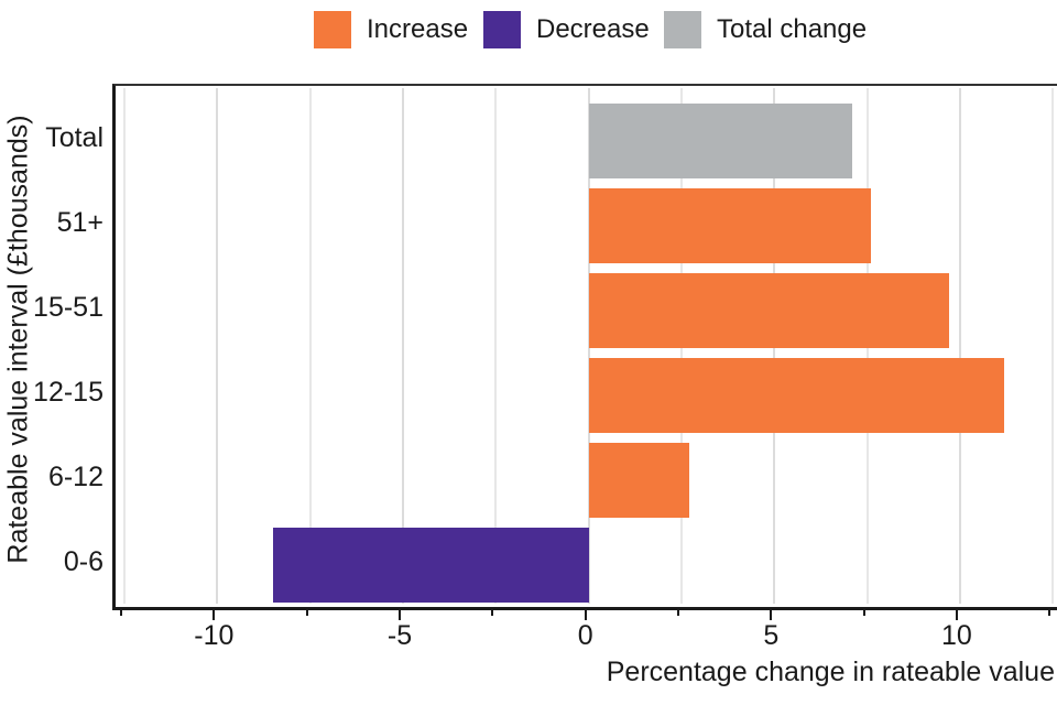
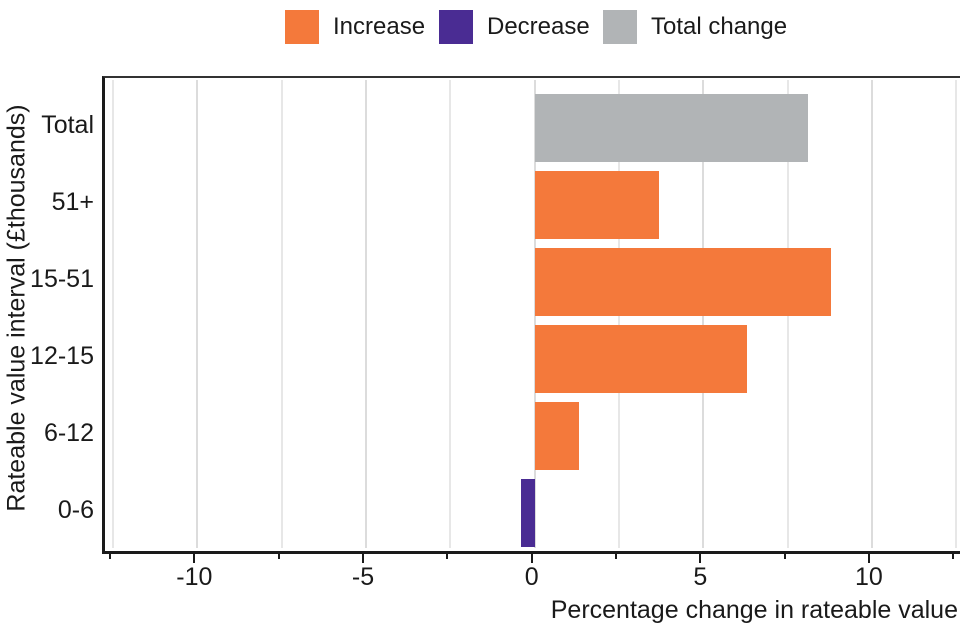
Total: 7.1 -> 8.1
51+: 7.6 -> 3.7
15-51: 9.7 -> 8.8
12-15: 11.2 -> 6.3
6-12: 2.7 -> 1.3
0-6: -8.5 -> -0.4
